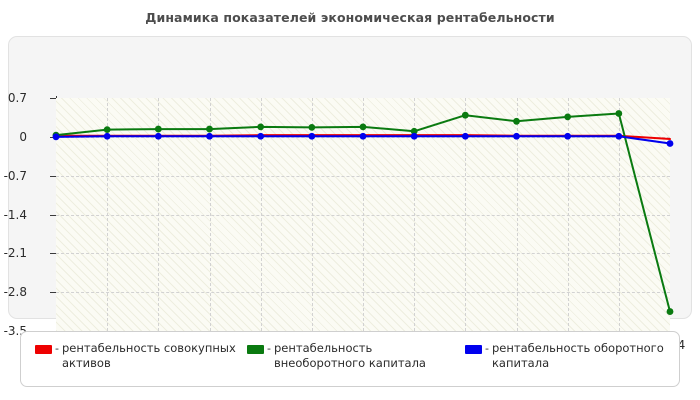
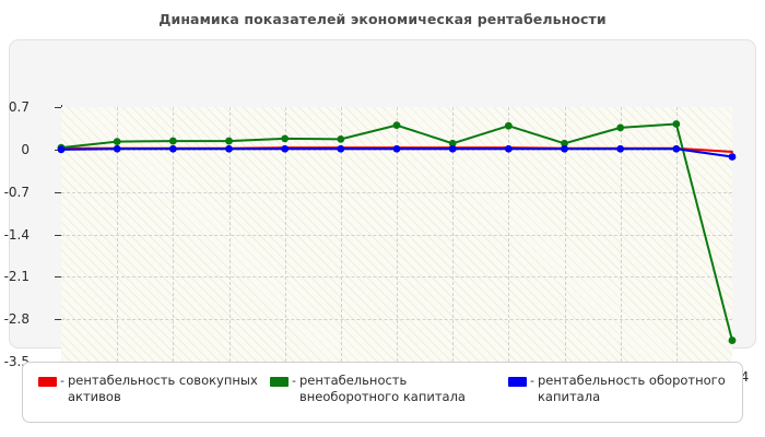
рентабельность внеоборотного капитала/2018: 0.2 -> 0.4
рентабельность внеоборотного капитала/2021: 0.3 -> 0.1
